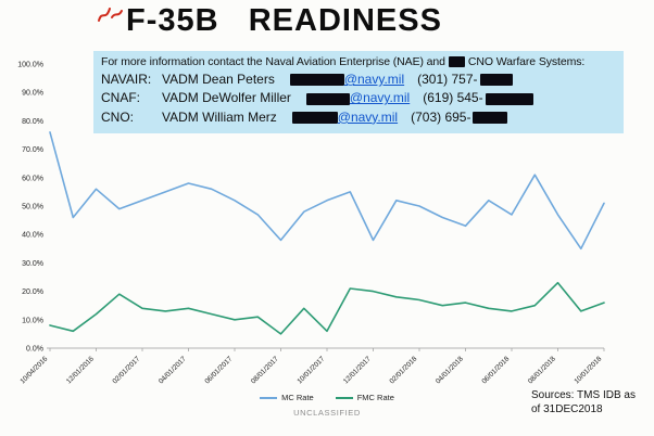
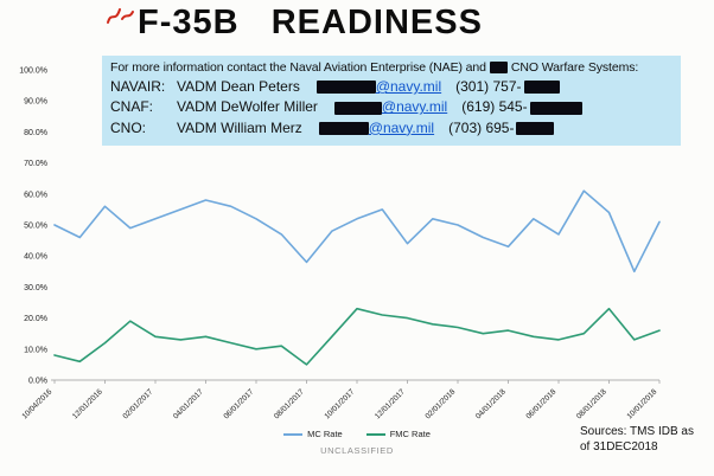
MC Rate/10/04/2016: 76% -> 50%
FMC Rate/10/01/2017: 6% -> 23%
MC Rate/12/01/2017: 38% -> 44%
MC Rate/08/01/2018: 47% -> 54%
